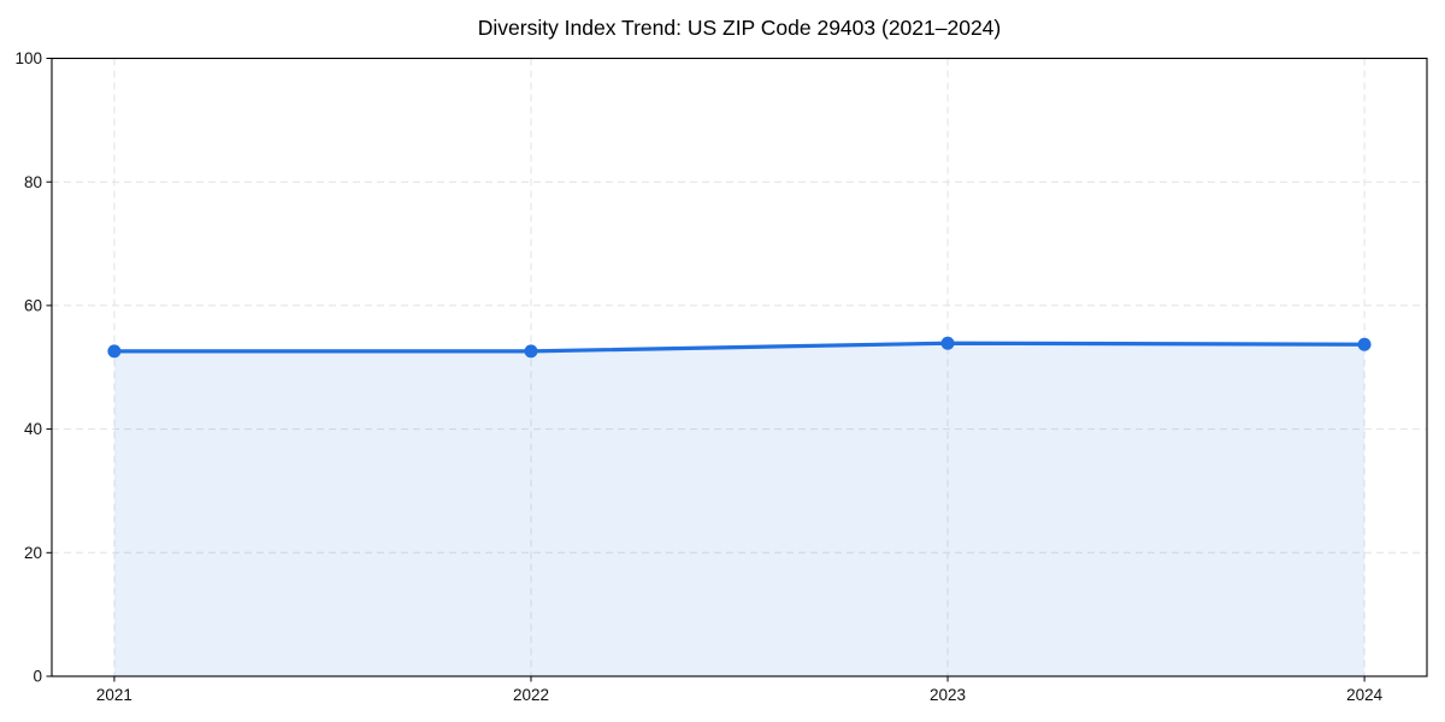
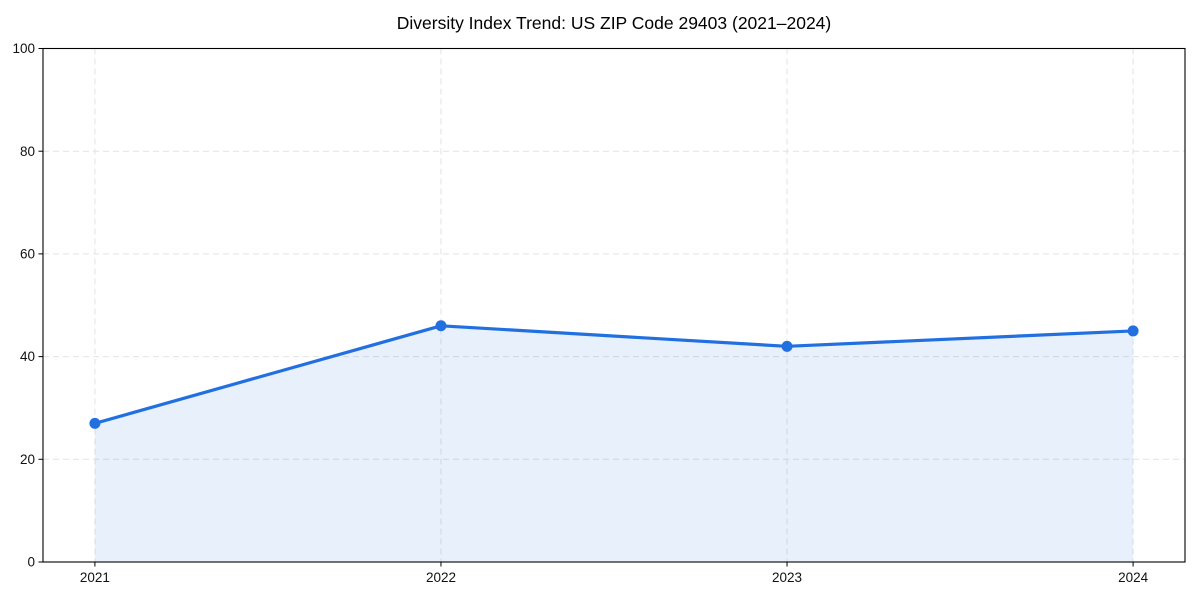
2021: 53 -> 27
2022: 53 -> 46
2023: 54 -> 42
2024: 54 -> 45
